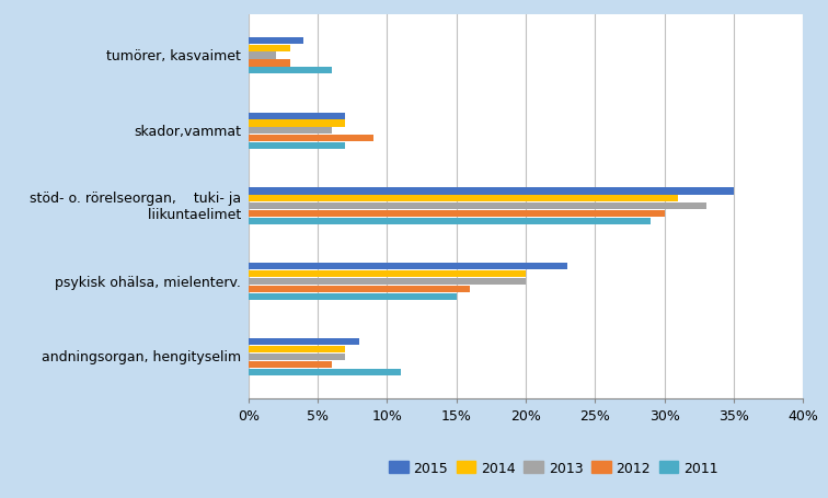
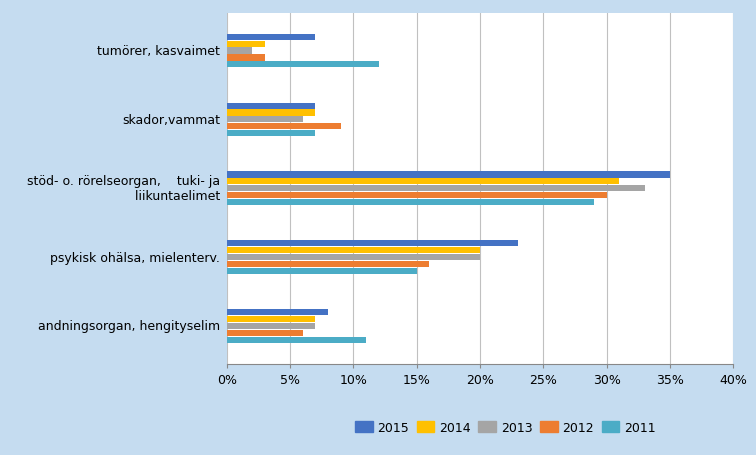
2015/tumörer, kasvaimet: 4% -> 7%
2011/tumörer, kasvaimet: 6% -> 12%
